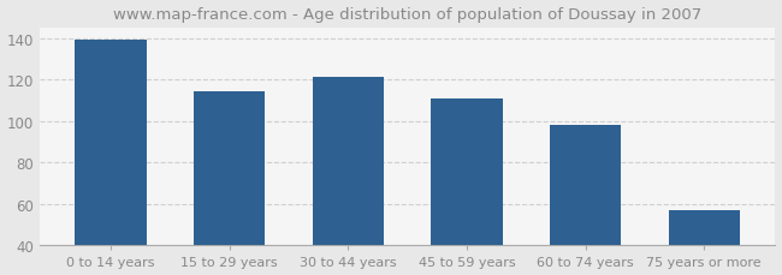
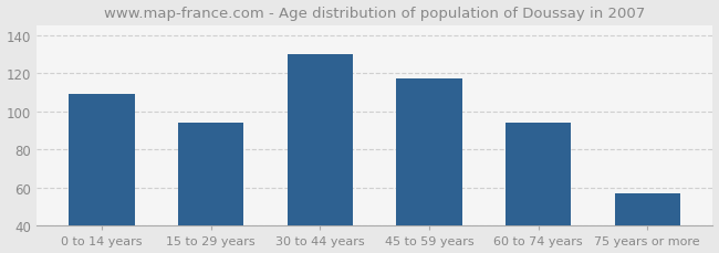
0 to 14 years: 139 -> 109
15 to 29 years: 114 -> 94
30 to 44 years: 121 -> 130
45 to 59 years: 111 -> 117
60 to 74 years: 98 -> 94
